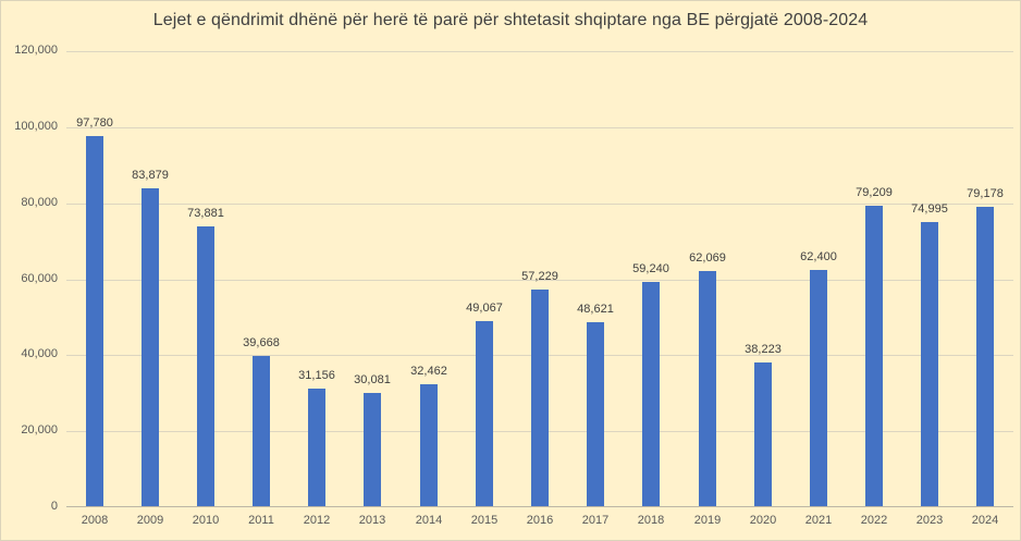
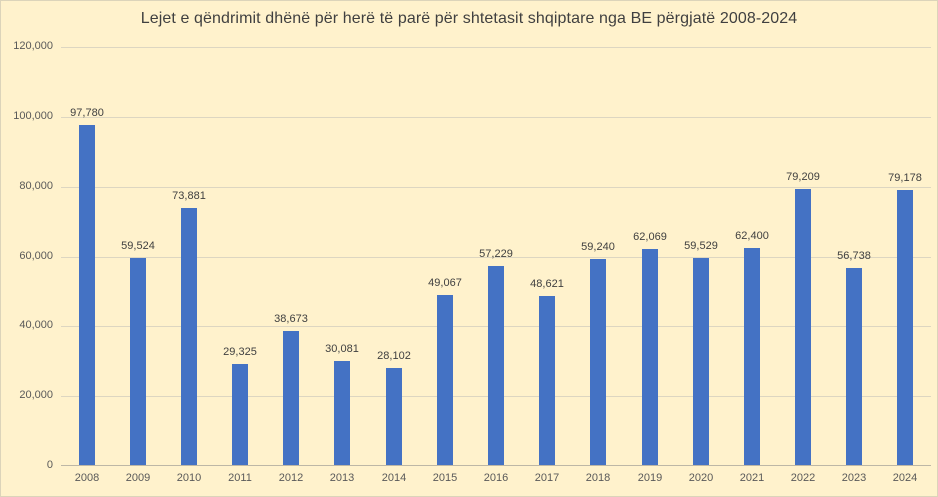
2009: 83,879 -> 59,524
2011: 39,668 -> 29,325
2012: 31,156 -> 38,673
2014: 32,462 -> 28,102
2020: 38,223 -> 59,529
2023: 74,995 -> 56,738
